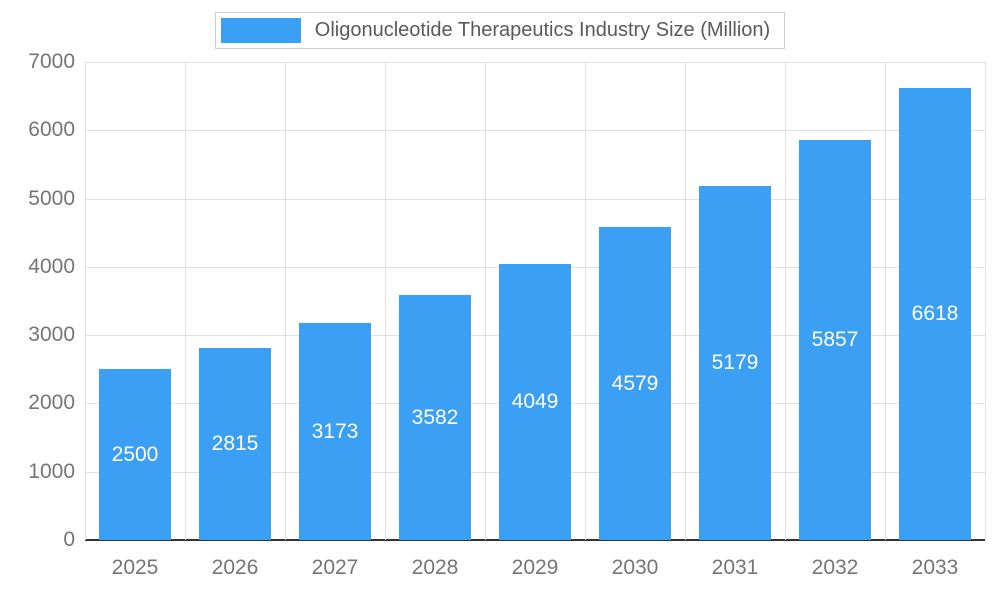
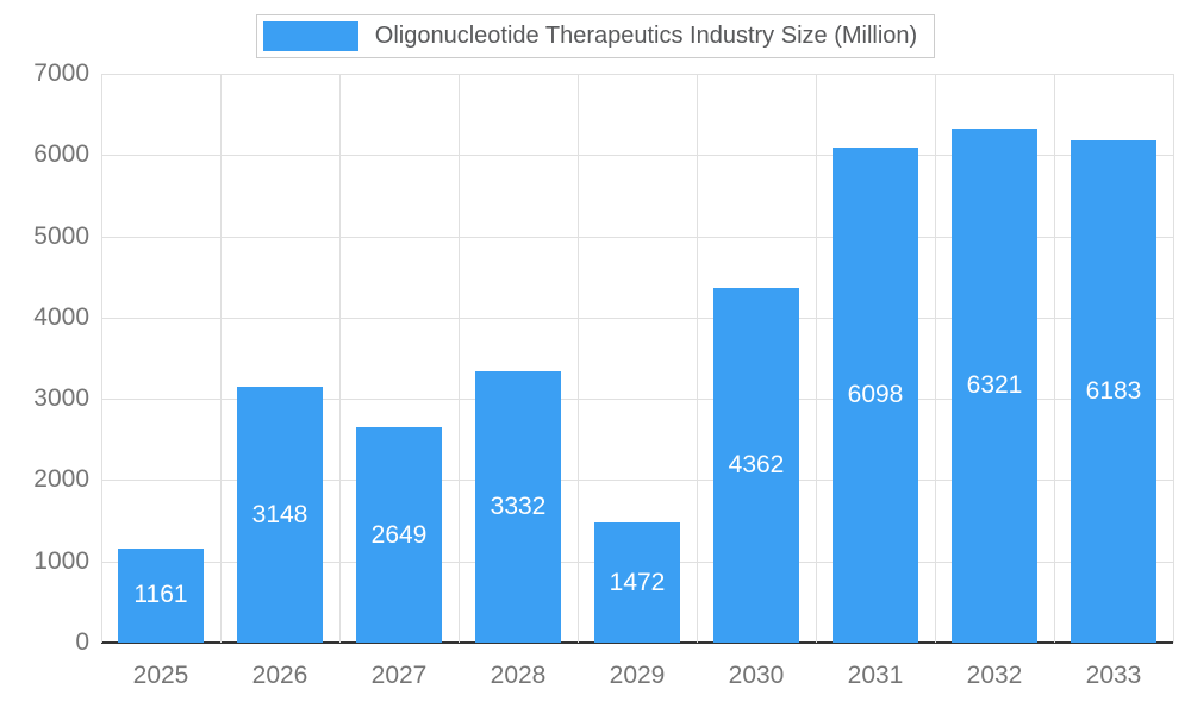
2025: 2500 -> 1161
2026: 2815 -> 3148
2027: 3173 -> 2649
2028: 3582 -> 3332
2029: 4049 -> 1472
2030: 4579 -> 4362
2031: 5179 -> 6098
2032: 5857 -> 6321
2033: 6618 -> 6183
